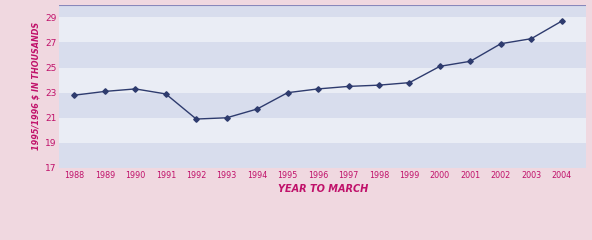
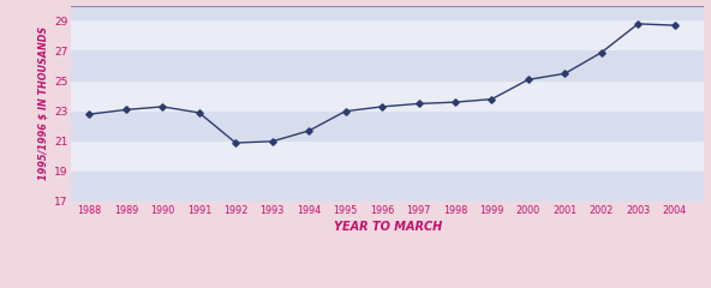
2003: 27.3 -> 28.8
